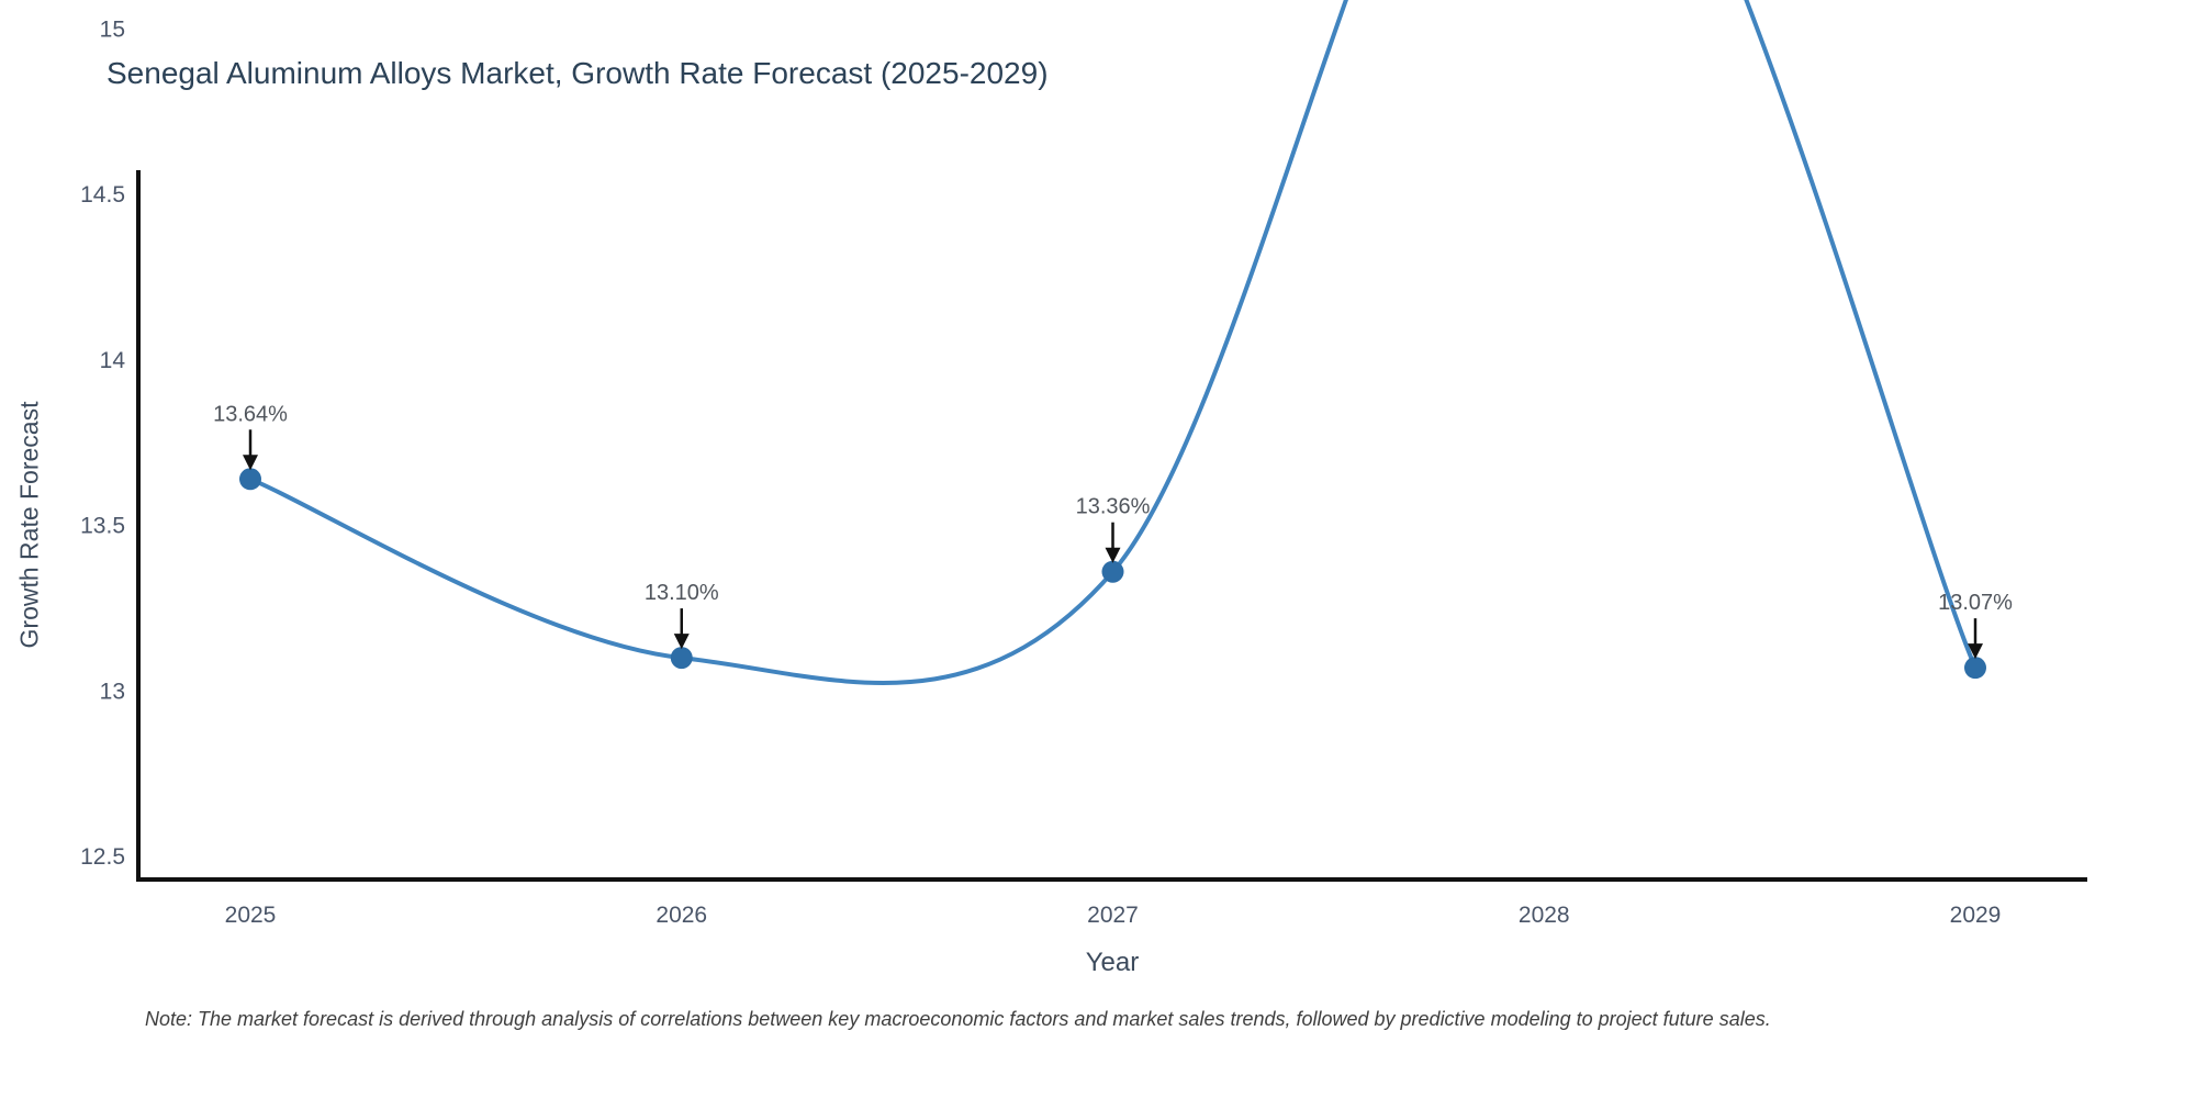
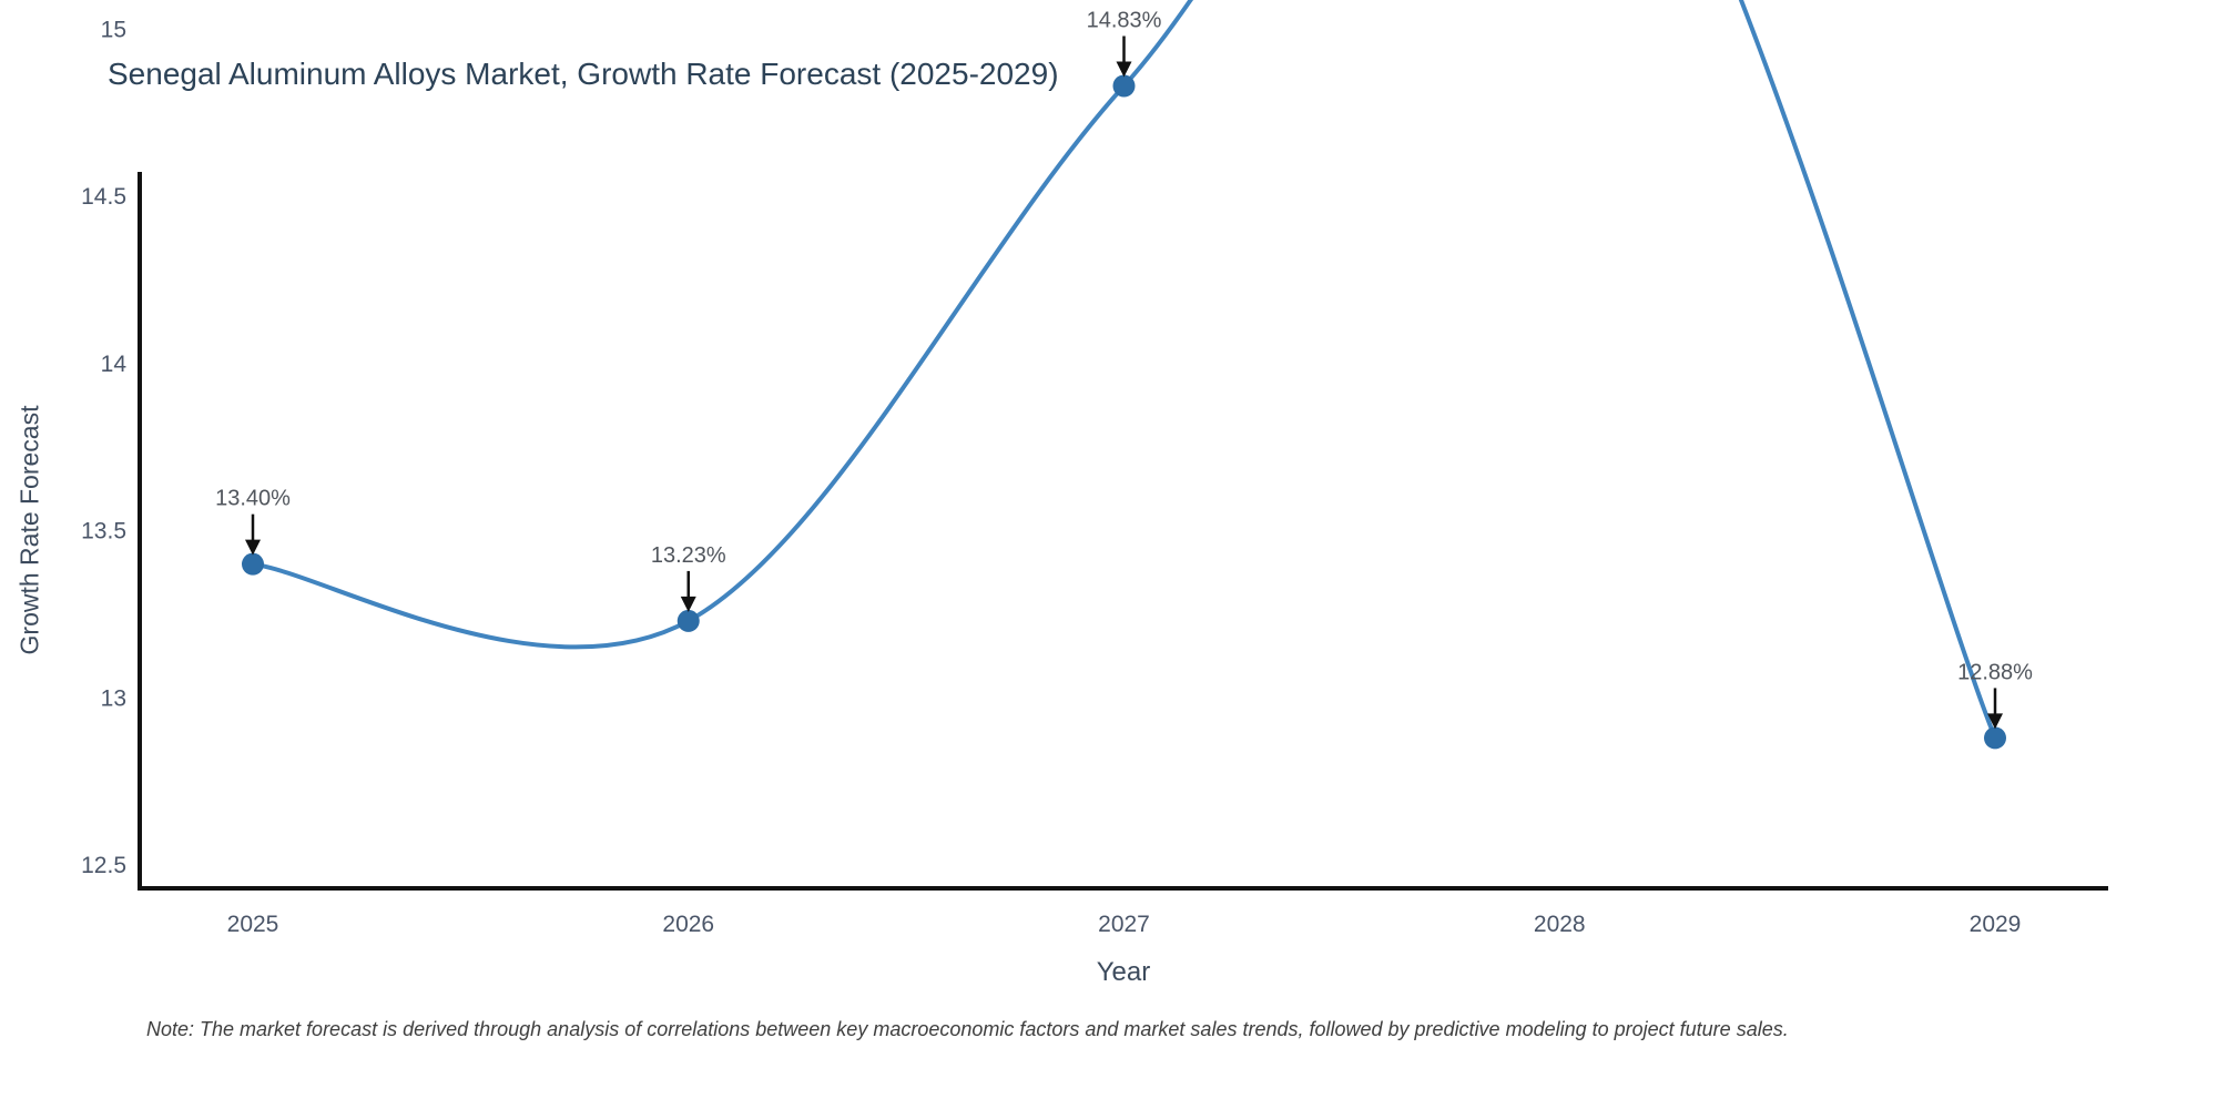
2025: 13.64% -> 13.40%
2026: 13.10% -> 13.23%
2027: 13.36% -> 14.83%
2029: 13.07% -> 12.88%
